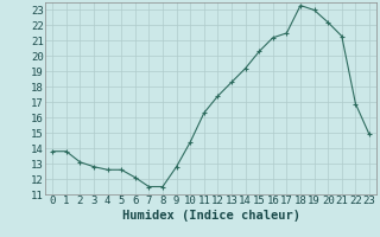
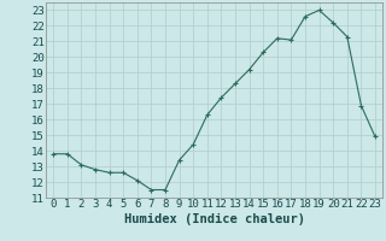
9: 12.8 -> 13.4
17: 21.5 -> 21.1
18: 23.3 -> 22.6
